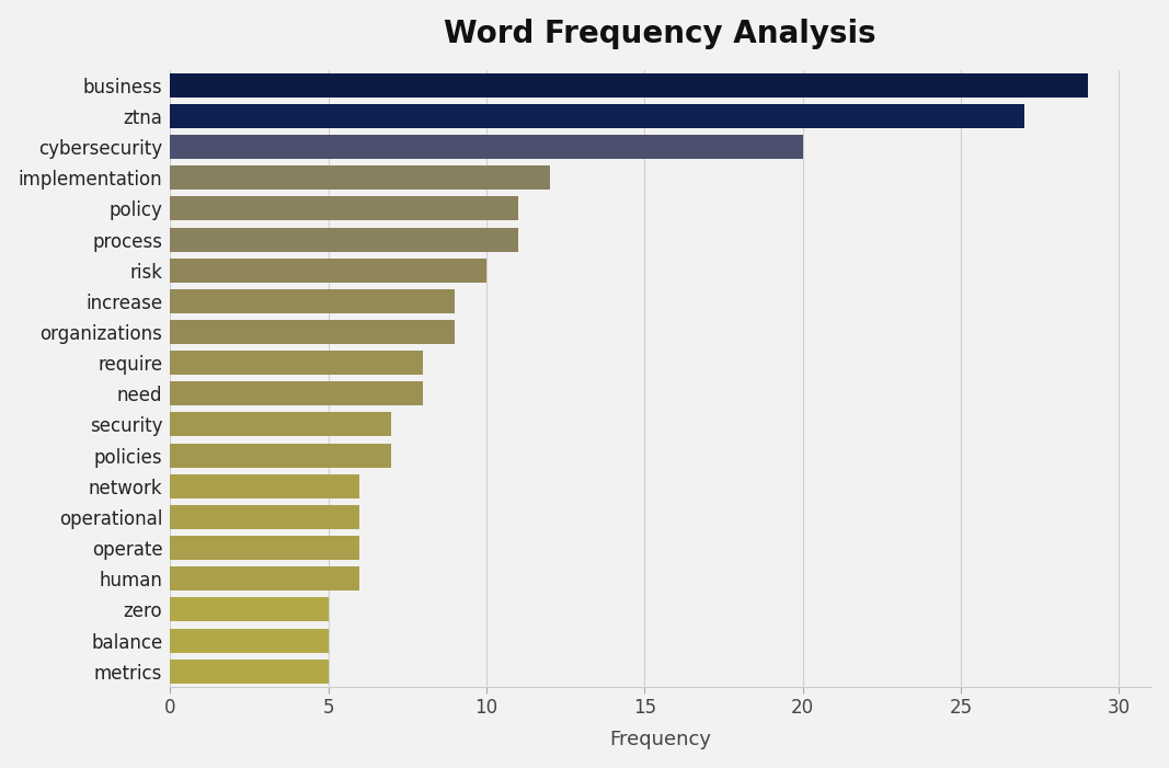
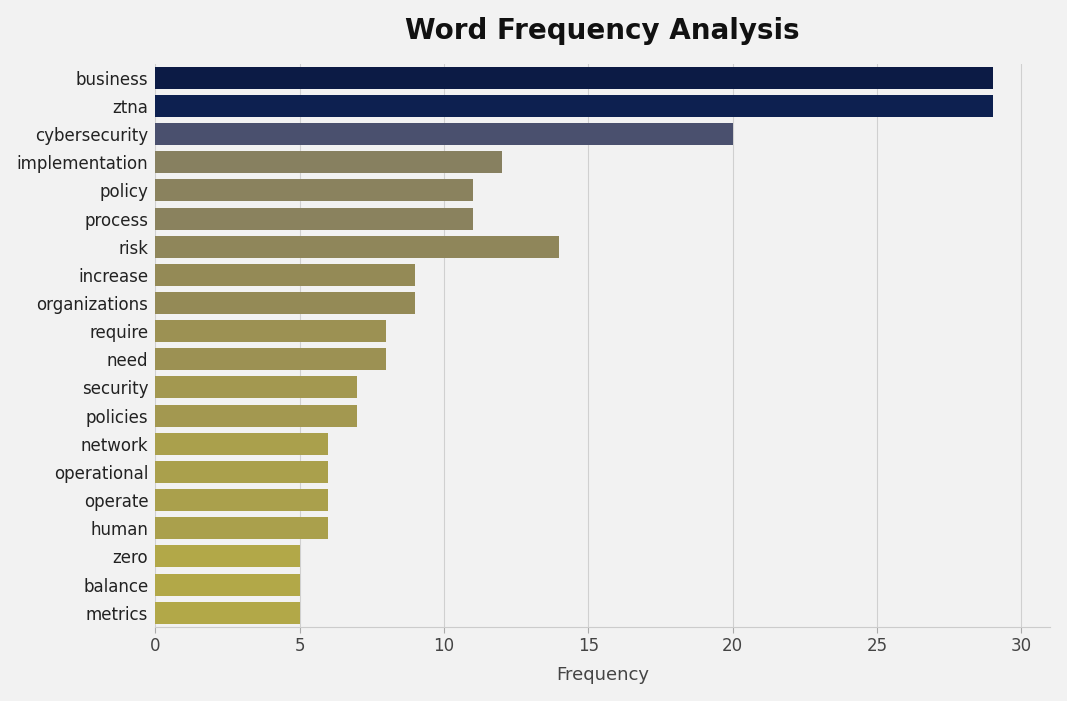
ztna: 27 -> 29
risk: 10 -> 14
